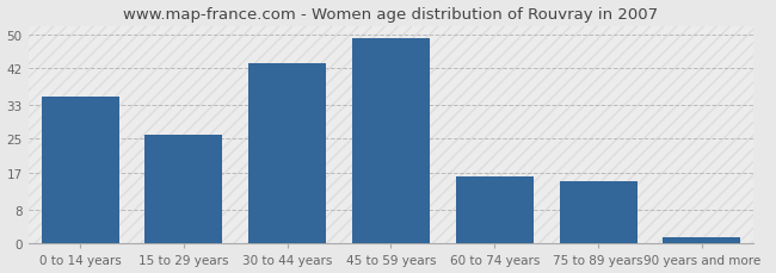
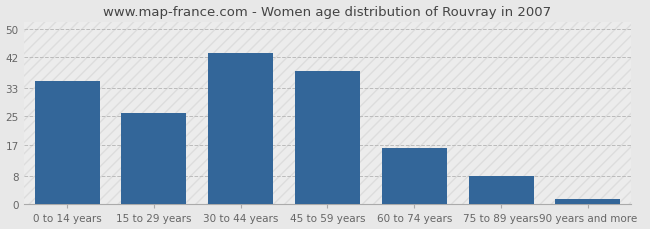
45 to 59 years: 49.0 -> 38.0
75 to 89 years: 15.0 -> 8.0
